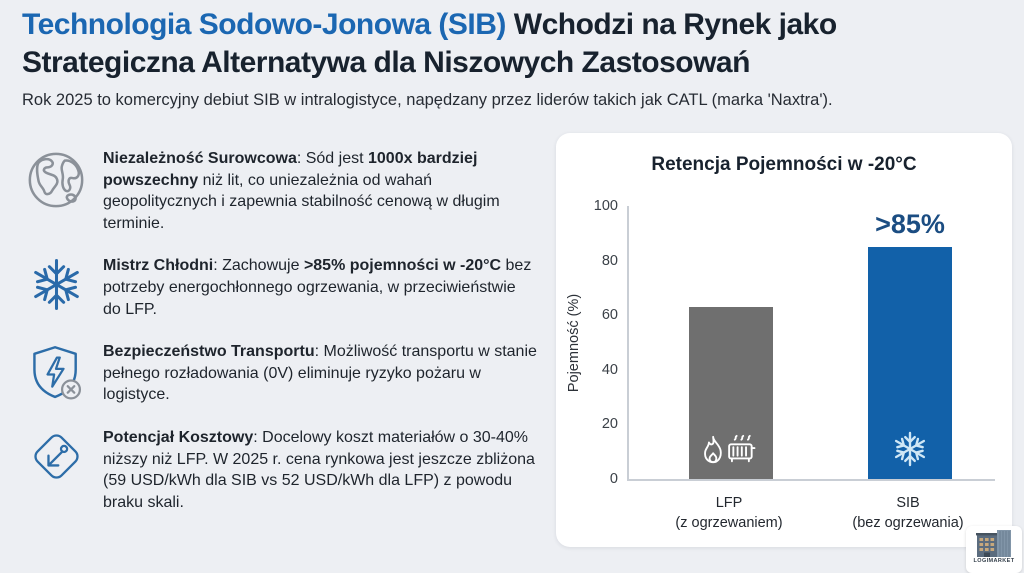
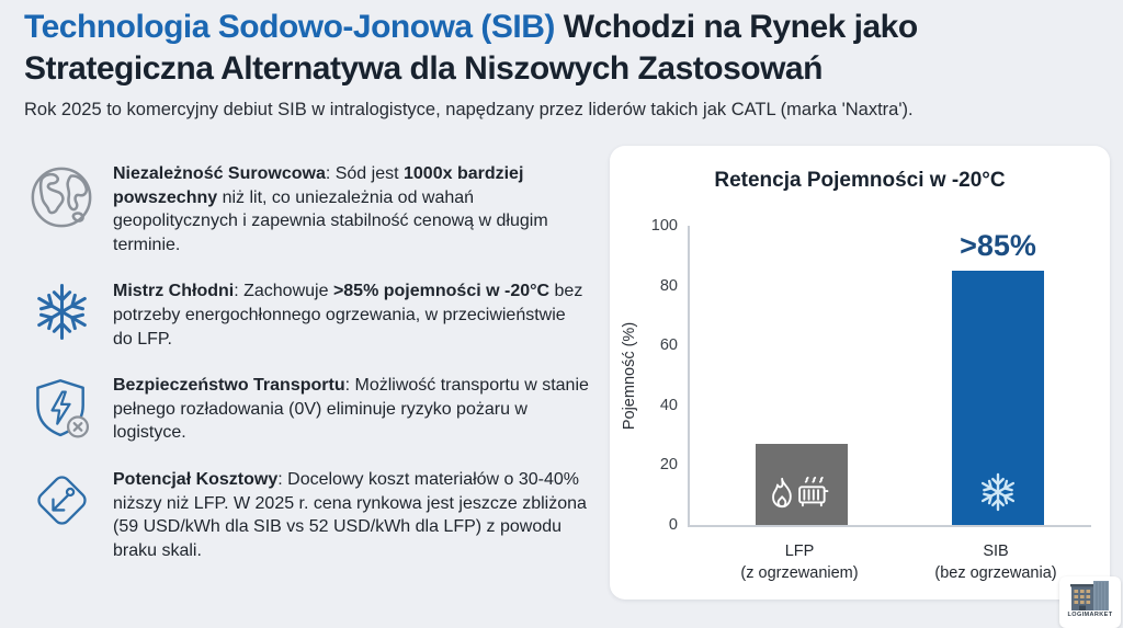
LFP: 63 -> 27
